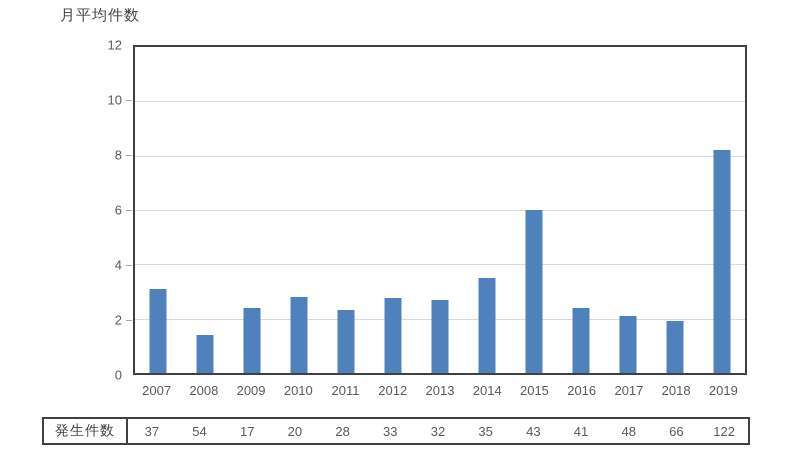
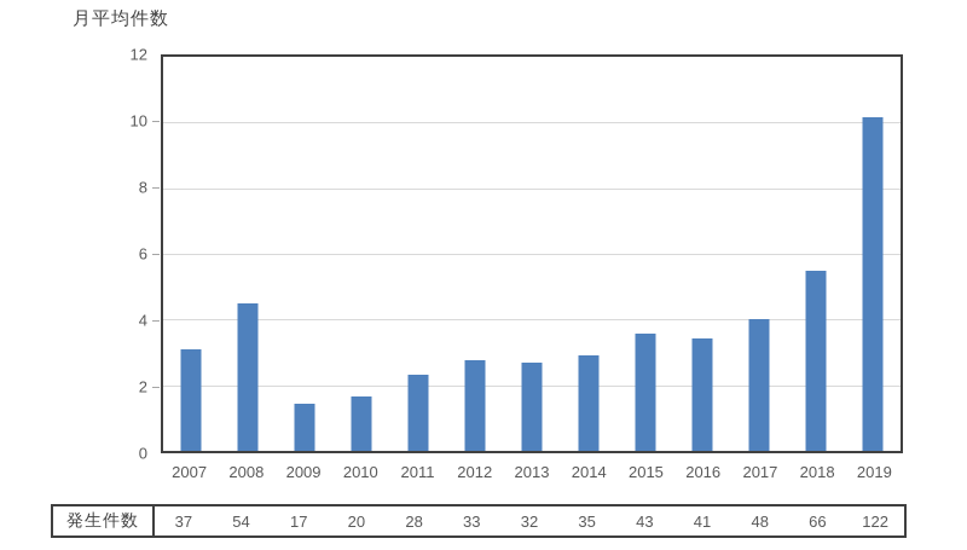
2008: 1.4 -> 4.5
2009: 2.4 -> 1.4
2010: 2.8 -> 1.7
2014: 3.5 -> 2.9
2015: 6.0 -> 3.6
2016: 2.4 -> 3.4
2017: 2.1 -> 4.0
2018: 1.9 -> 5.5
2019: 8.2 -> 10.2
